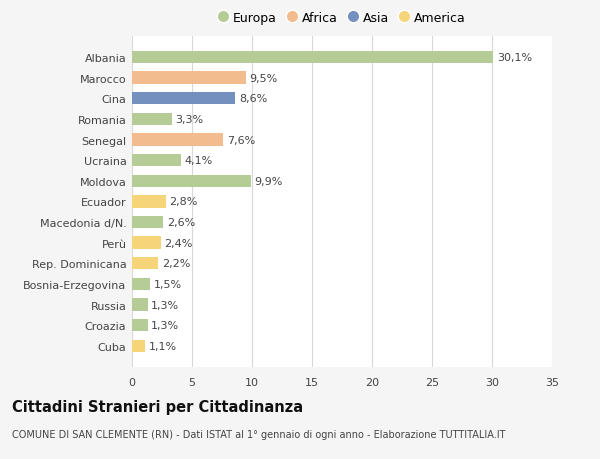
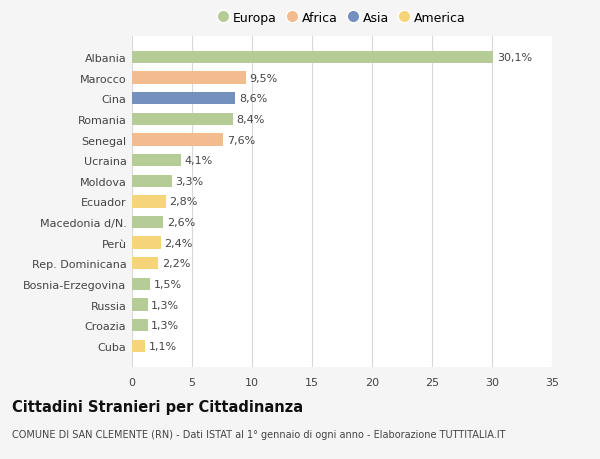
Romania: 3,3% -> 8,4%
Moldova: 9,9% -> 3,3%
